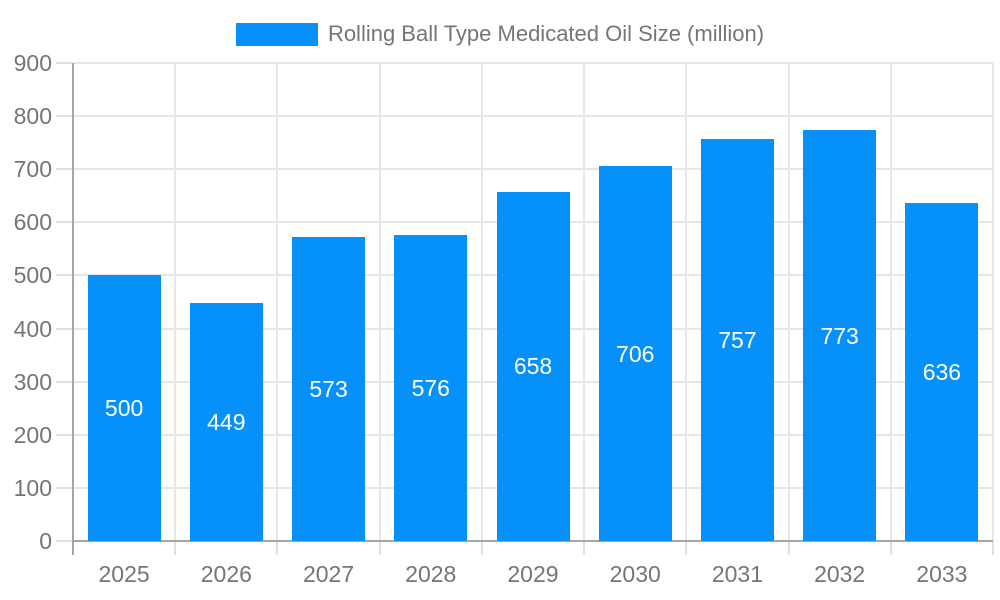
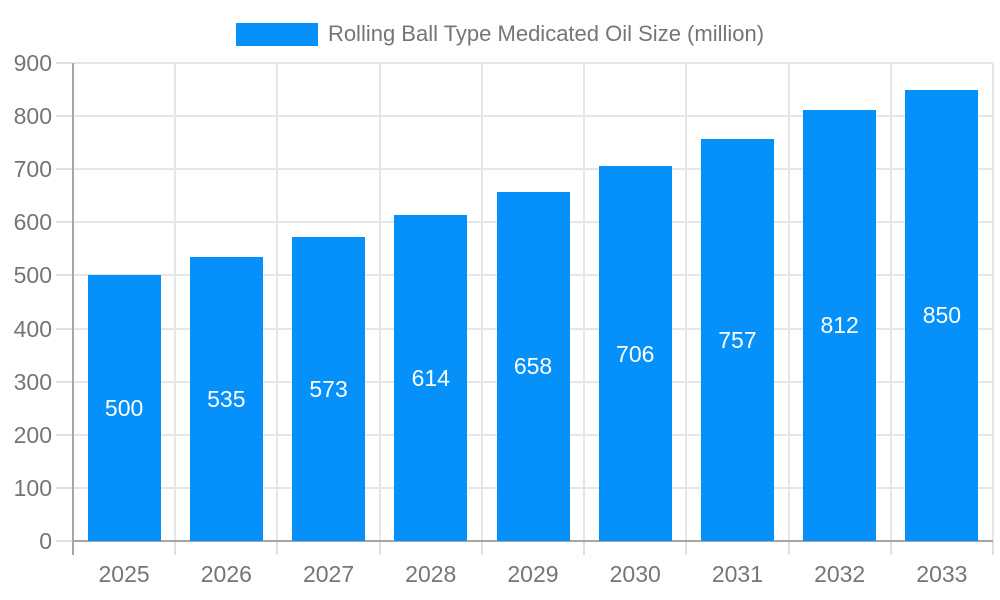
2026: 449 -> 535
2028: 576 -> 614
2032: 773 -> 812
2033: 636 -> 850
